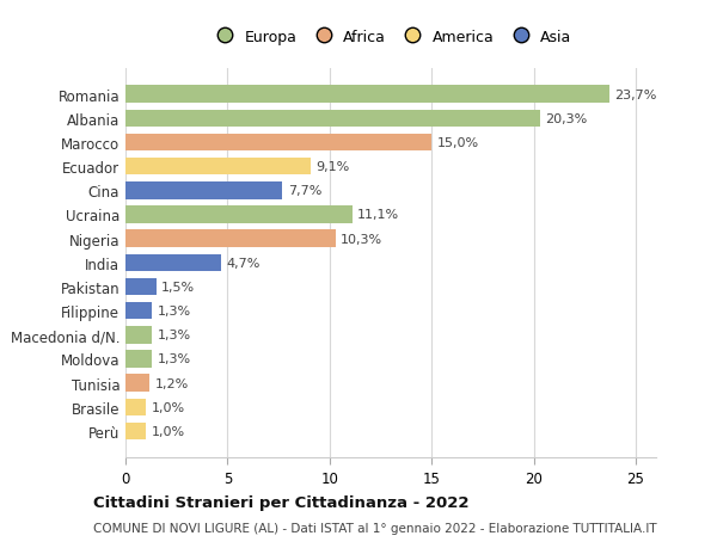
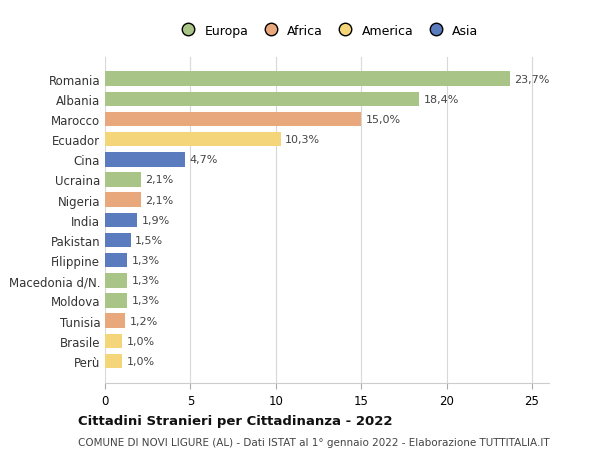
Albania: 20,3% -> 18,4%
Ecuador: 9,1% -> 10,3%
Cina: 7,7% -> 4,7%
Ucraina: 11,1% -> 2,1%
Nigeria: 10,3% -> 2,1%
India: 4,7% -> 1,9%
